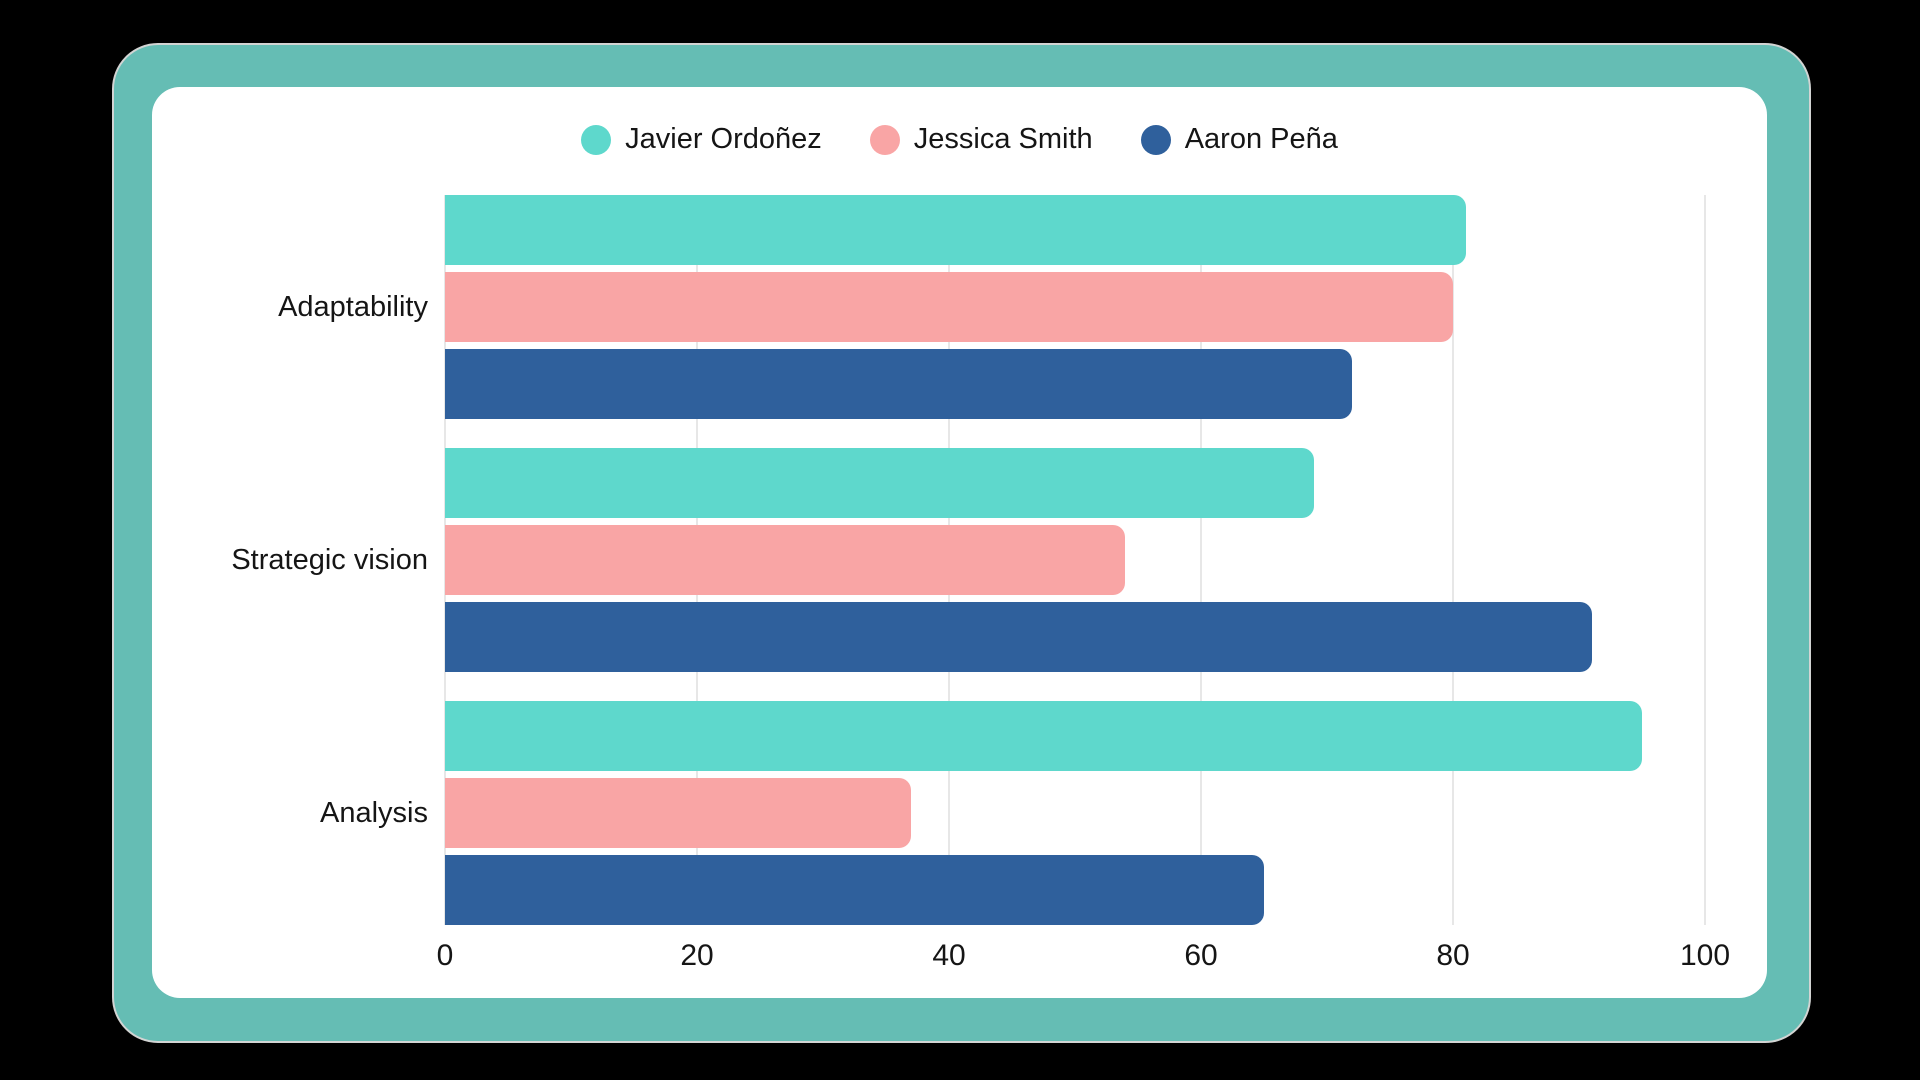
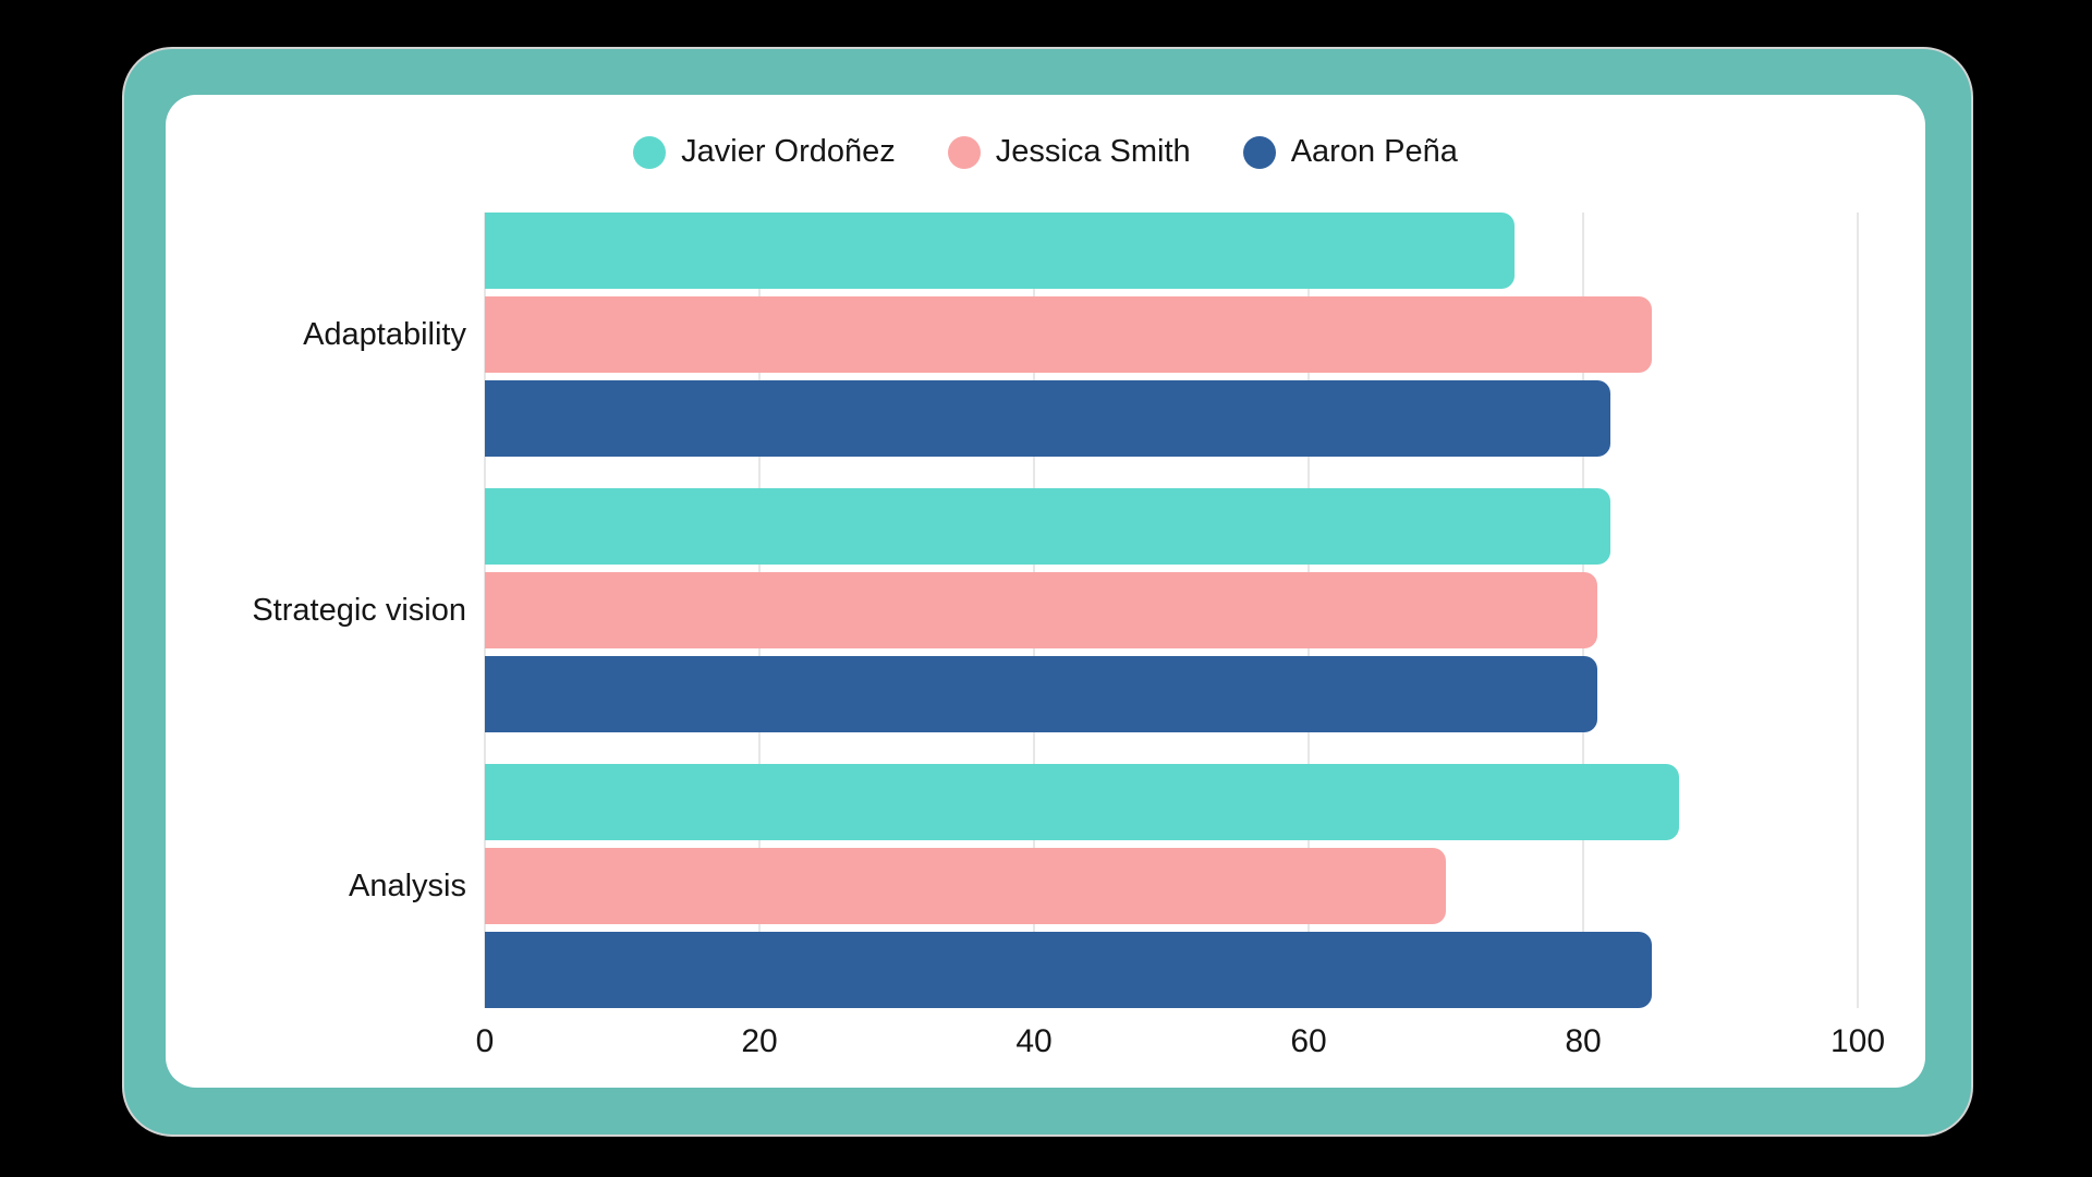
Javier Ordoñez/Adaptability: 81 -> 75
Jessica Smith/Adaptability: 80 -> 85
Aaron Peña/Adaptability: 72 -> 82
Javier Ordoñez/Strategic vision: 69 -> 82
Jessica Smith/Strategic vision: 54 -> 81
Aaron Peña/Strategic vision: 91 -> 81
Javier Ordoñez/Analysis: 95 -> 87
Jessica Smith/Analysis: 37 -> 70
Aaron Peña/Analysis: 65 -> 85
